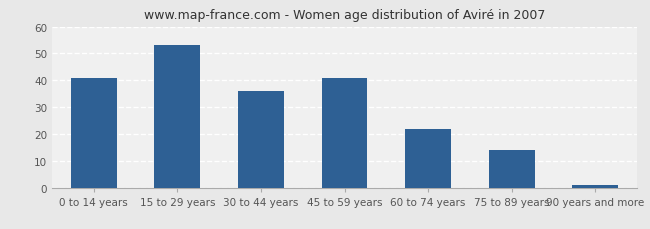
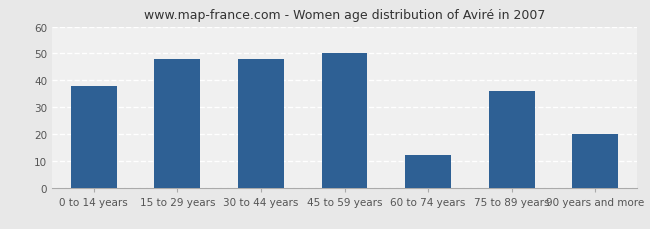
0 to 14 years: 41 -> 38
15 to 29 years: 53 -> 48
30 to 44 years: 36 -> 48
45 to 59 years: 41 -> 50
60 to 74 years: 22 -> 12
75 to 89 years: 14 -> 36
90 years and more: 1 -> 20
